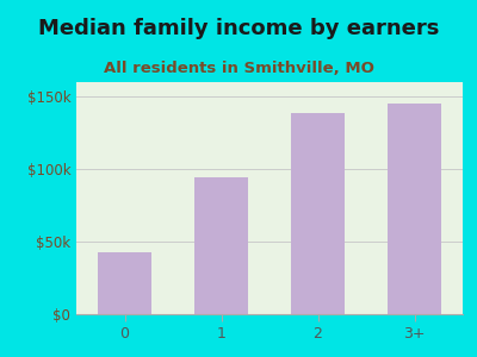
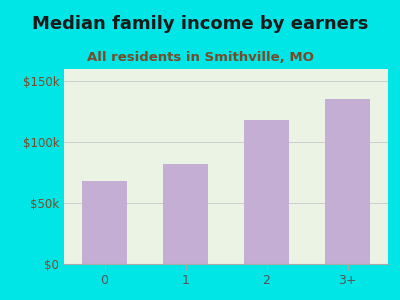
0: $43k -> $68k
1: $94k -> $82k
2: $139k -> $118k
3+: $145k -> $135k
